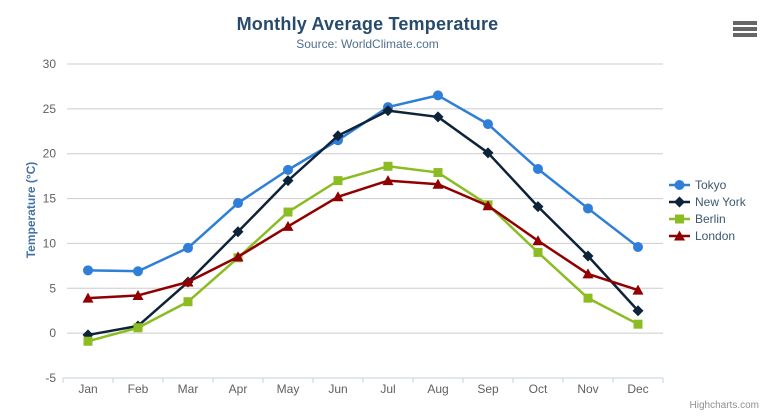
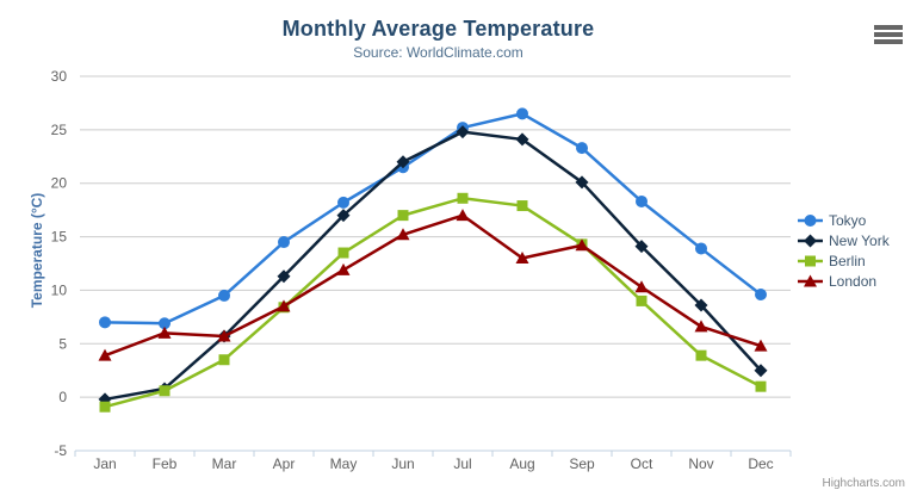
London/Feb: 4 -> 6
London/Aug: 17 -> 13
